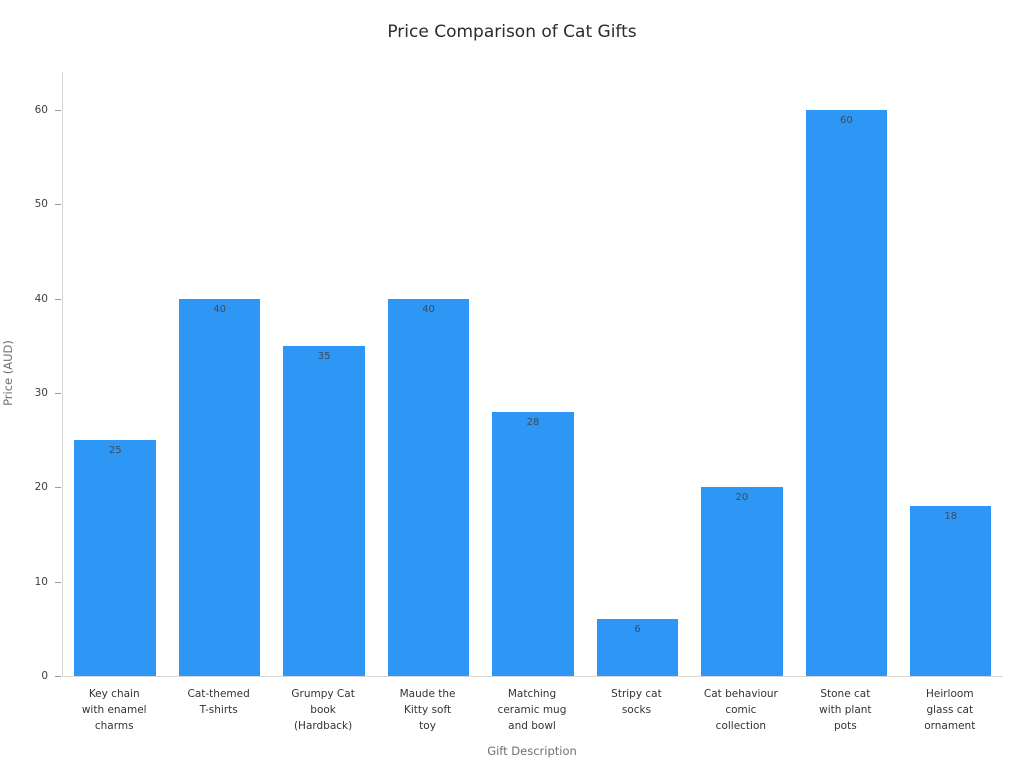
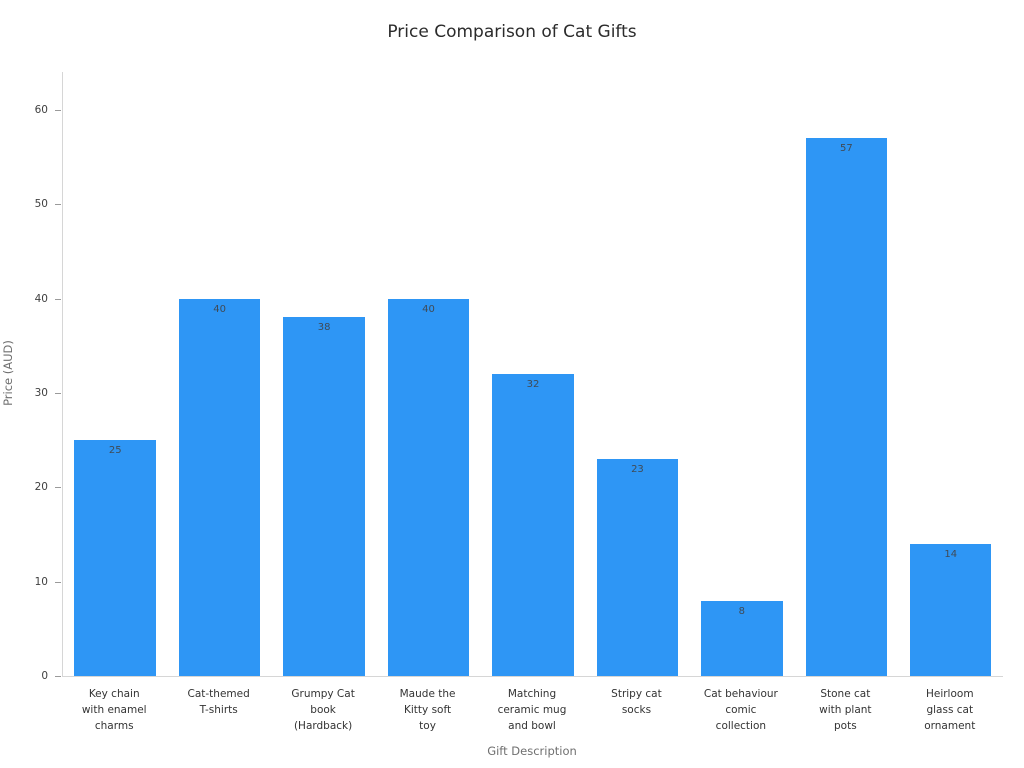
Grumpy Cat book (Hardback): 35 -> 38
Matching ceramic mug and bowl: 28 -> 32
Stripy cat socks: 6 -> 23
Cat behaviour comic collection: 20 -> 8
Stone cat with plant pots: 60 -> 57
Heirloom glass cat ornament: 18 -> 14
